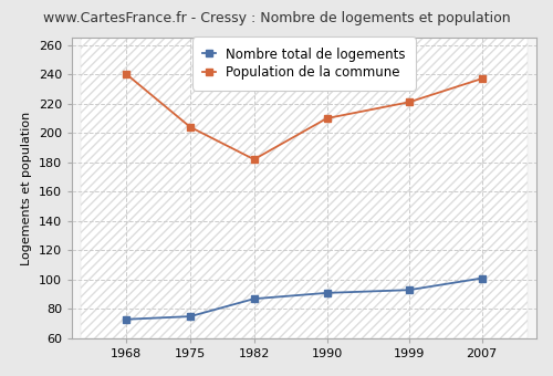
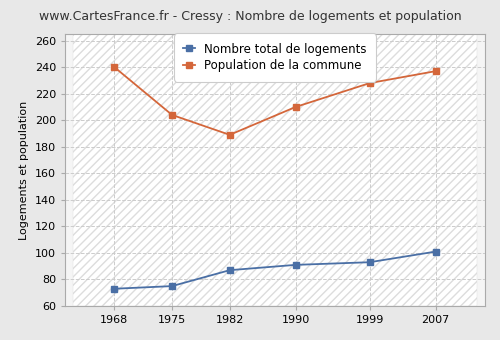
Population de la commune/1982: 182 -> 189
Population de la commune/1999: 221 -> 228
